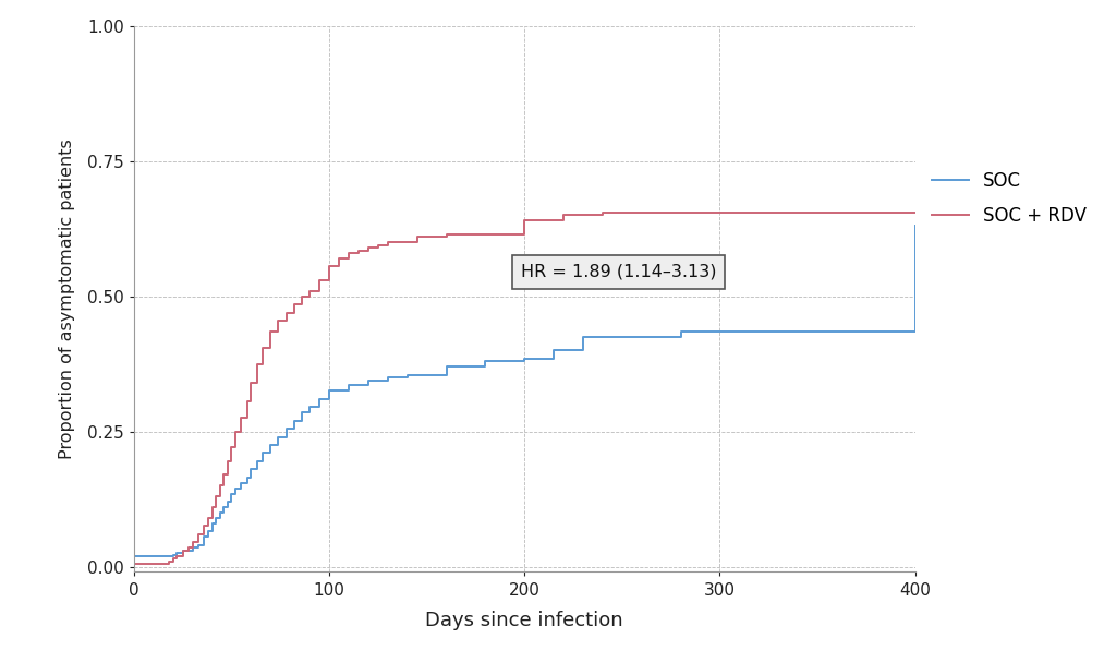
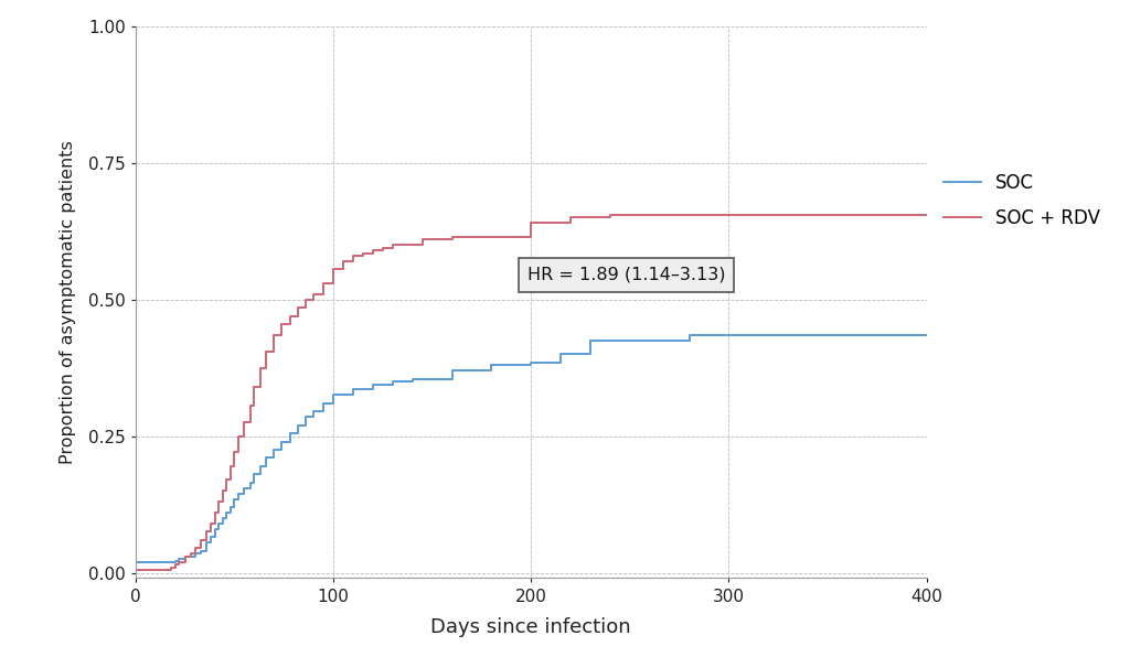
SOC/400: 0.630 -> 0.435
